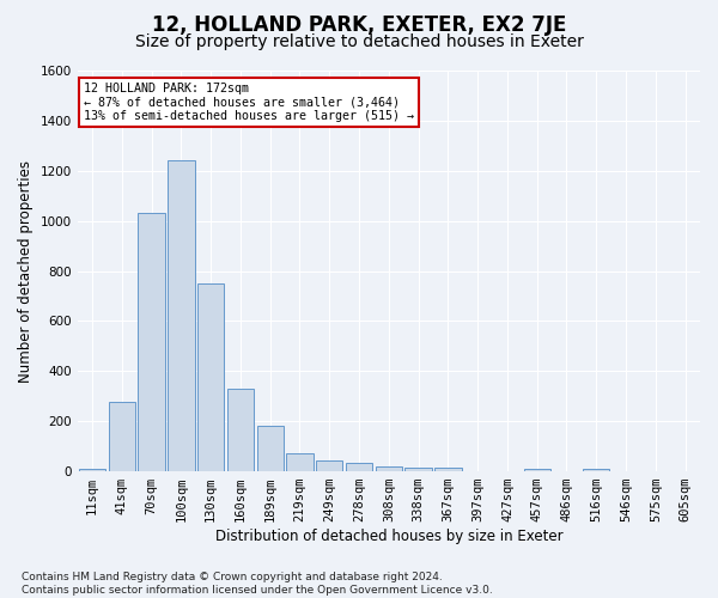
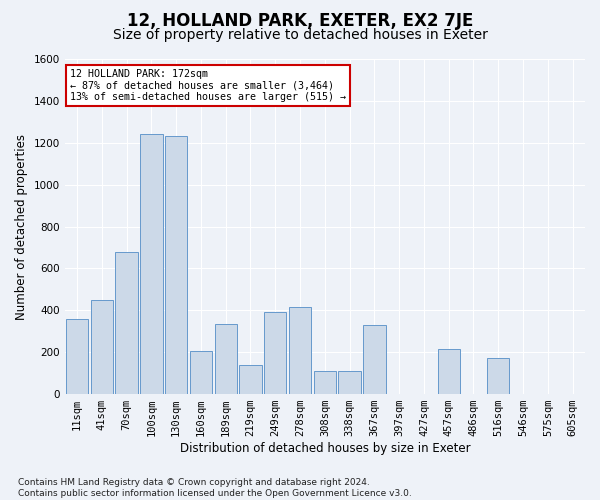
11sqm: 10 -> 360
41sqm: 275 -> 450
70sqm: 1030 -> 680
130sqm: 750 -> 1230
160sqm: 330 -> 205
189sqm: 180 -> 335
219sqm: 70 -> 140
249sqm: 45 -> 390
278sqm: 35 -> 415
308sqm: 20 -> 110
338sqm: 15 -> 110
367sqm: 15 -> 330
457sqm: 10 -> 215
516sqm: 10 -> 170
